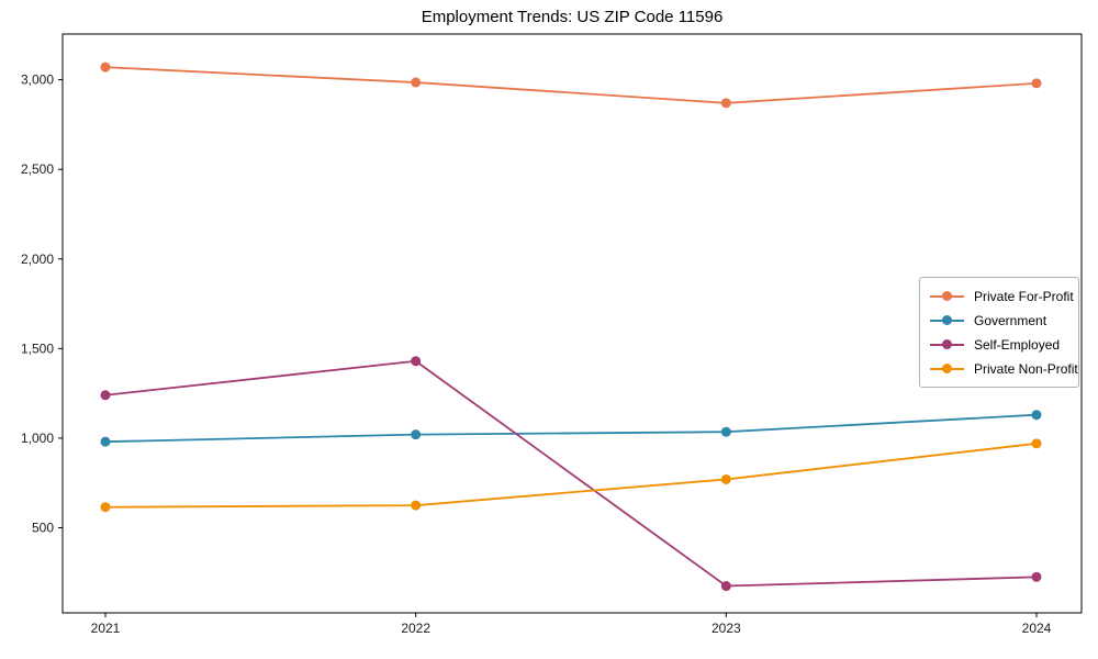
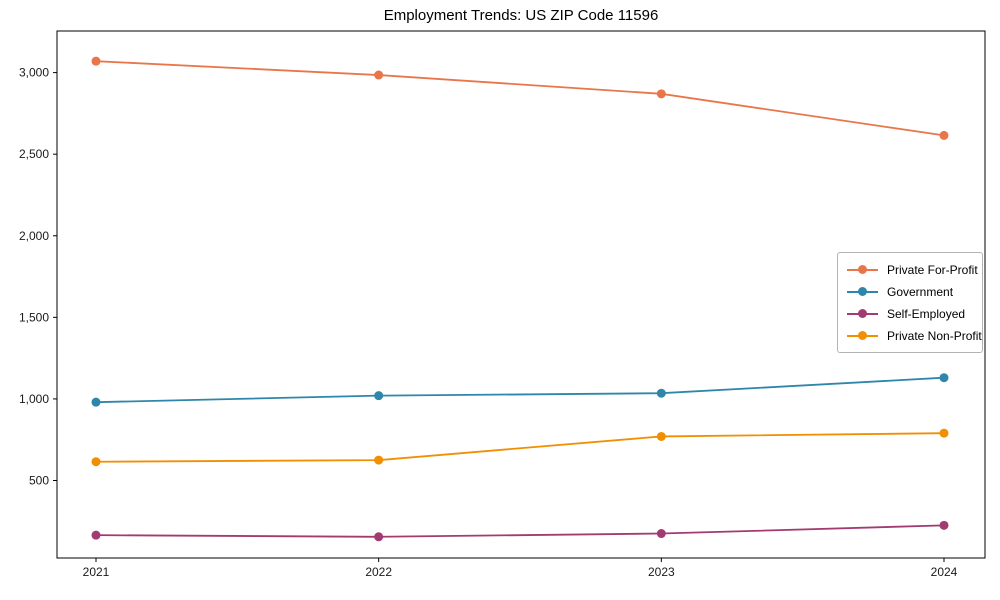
Self-Employed/2021: 1240 -> 160
Self-Employed/2022: 1430 -> 160
Private For-Profit/2024: 2980 -> 2620
Private Non-Profit/2024: 970 -> 790
